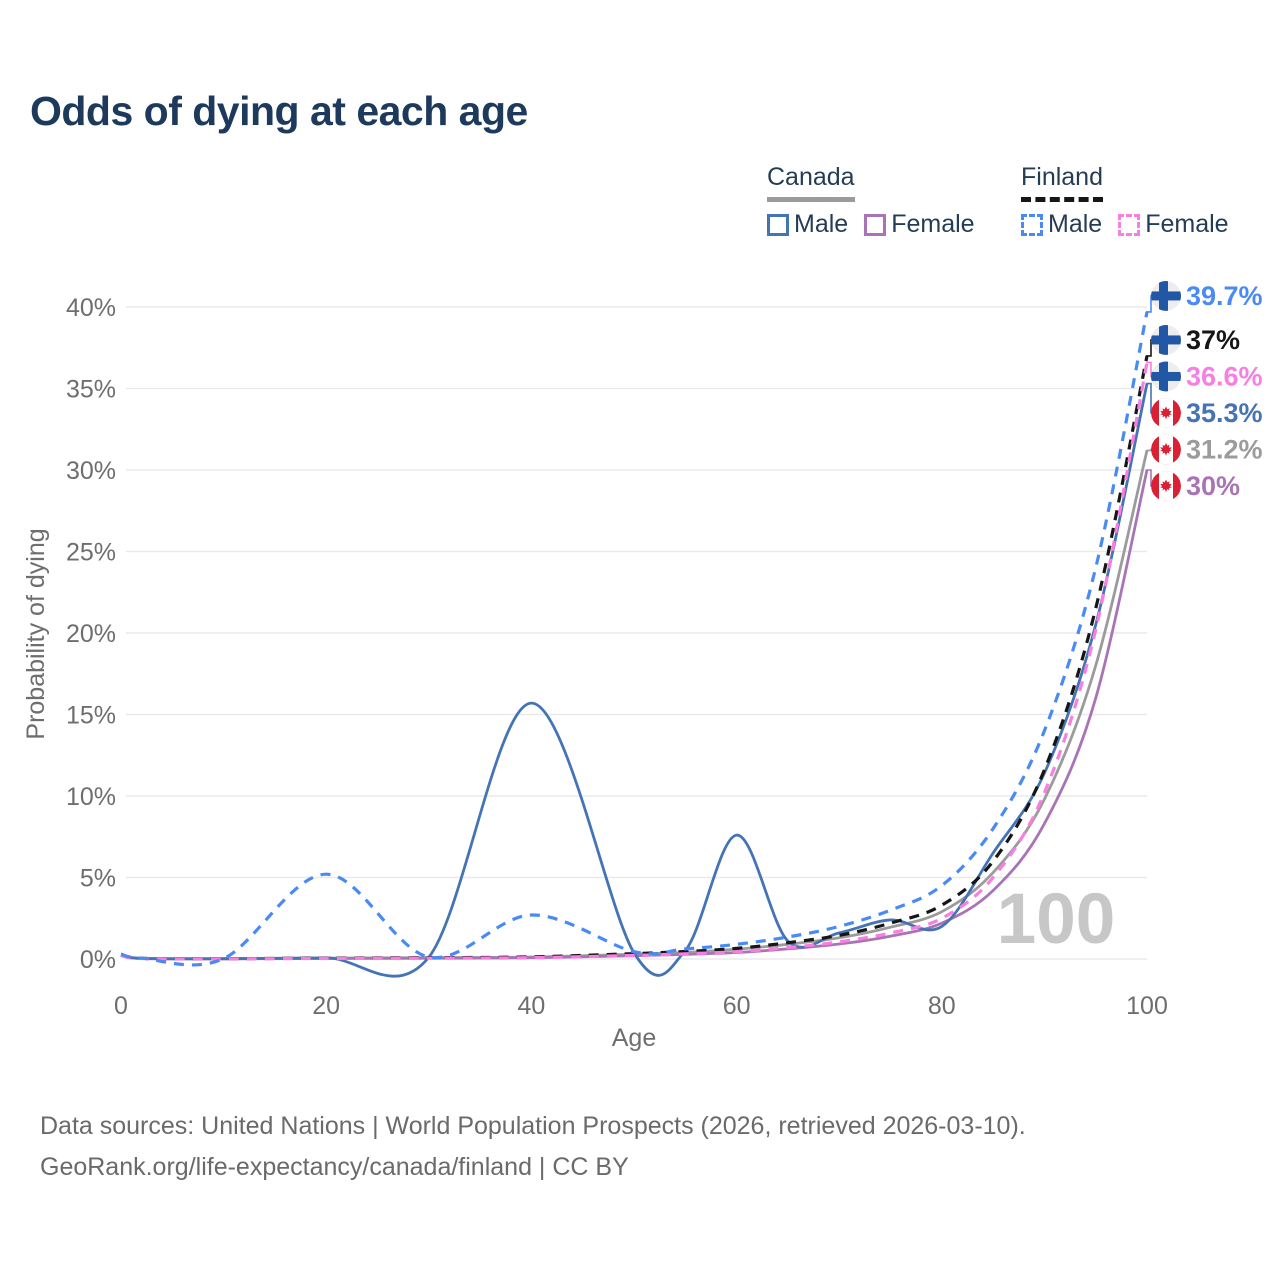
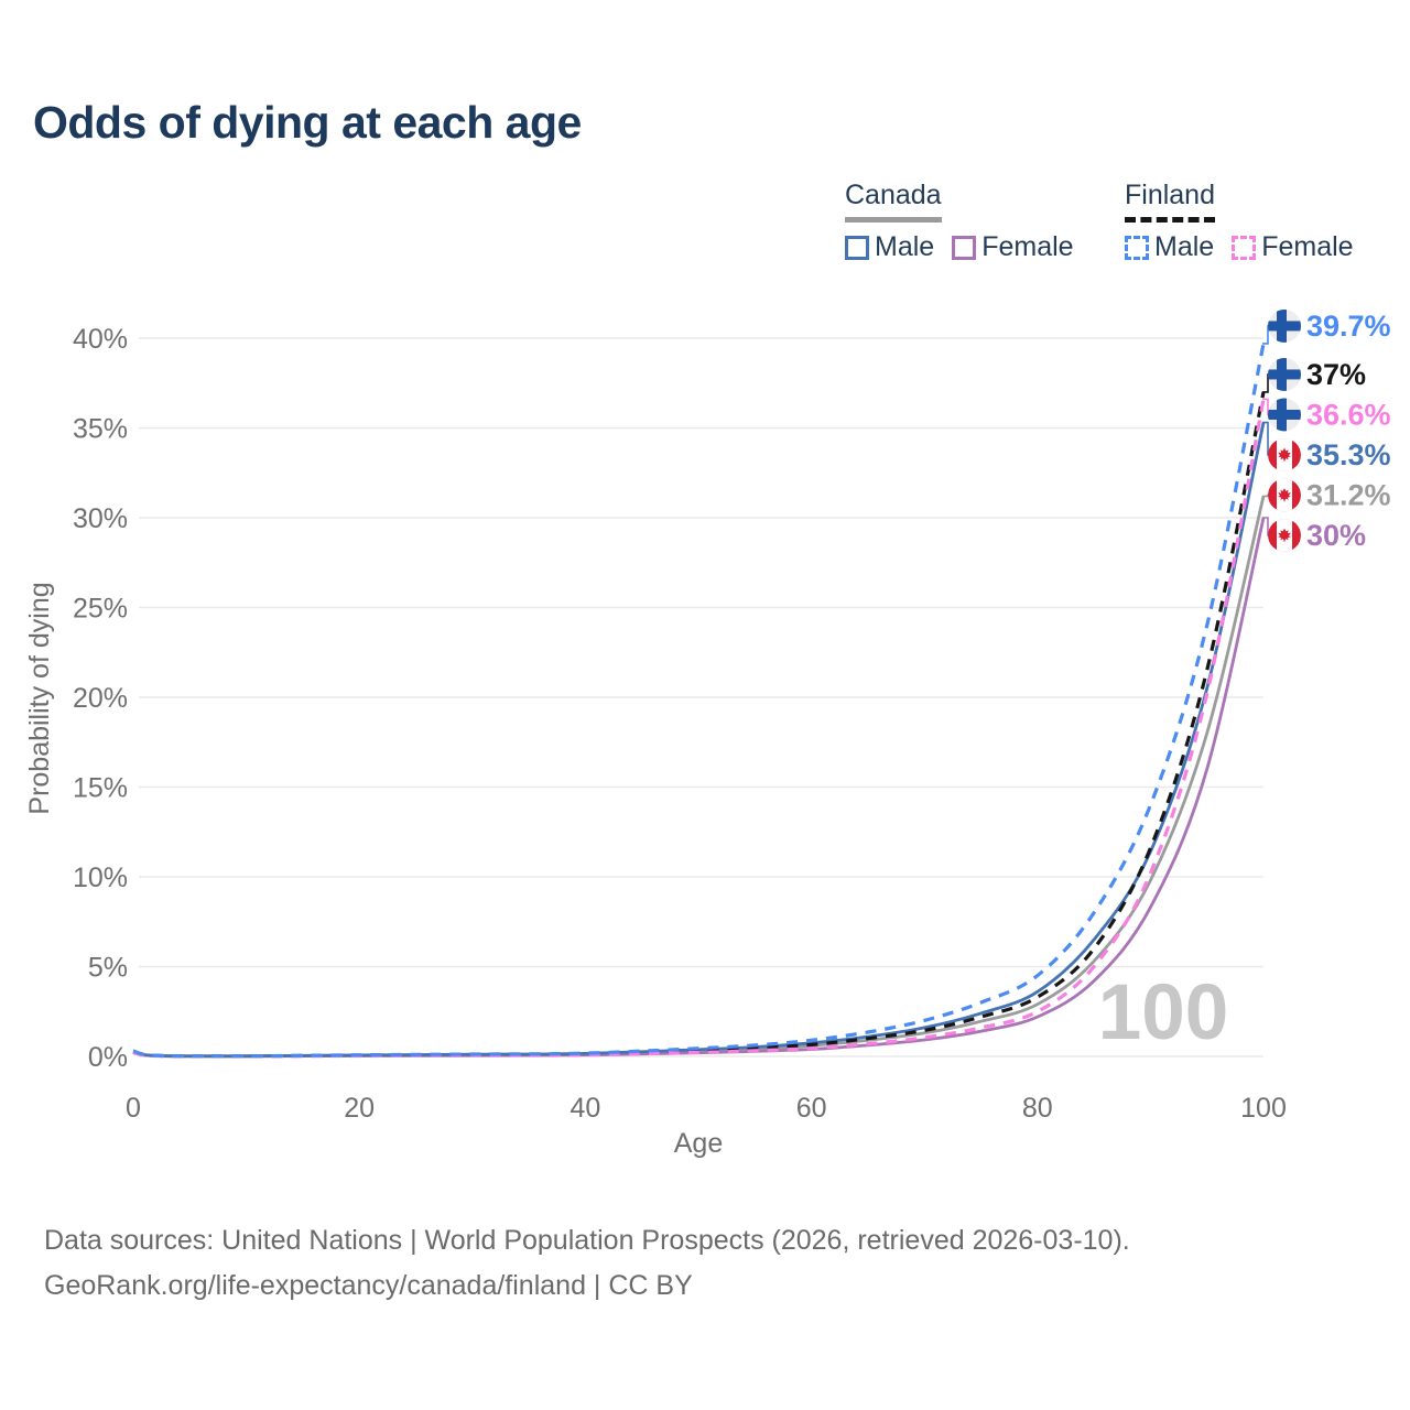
Finland Male/20: 5.2% -> 0.1%
Canada Male/40: 15.7% -> 0.2%
Finland Male/40: 2.7% -> 0.2%
Canada Male/60: 7.6% -> 0.8%
Canada Male/80: 2.0% -> 3.6%
